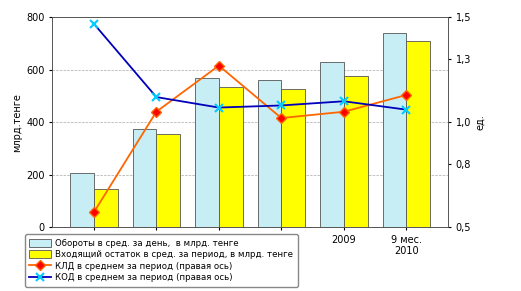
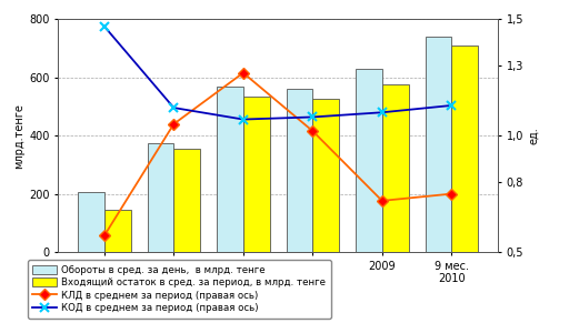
КЛД в среднем за период (правая ось)/2009: 1,05 -> 0,72
КЛД в среднем за период (правая ось)/9 мес. 2010: 1,13 -> 0,75
КОД в среднем за период (правая ось)/9 мес. 2010: 1,06 -> 1,13
